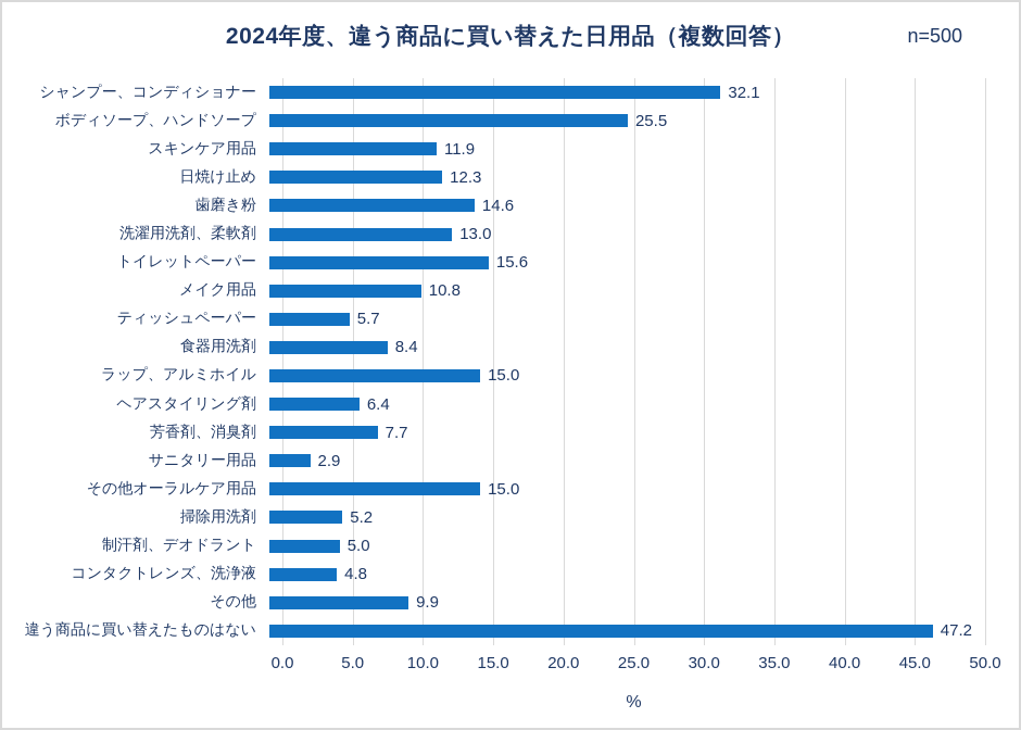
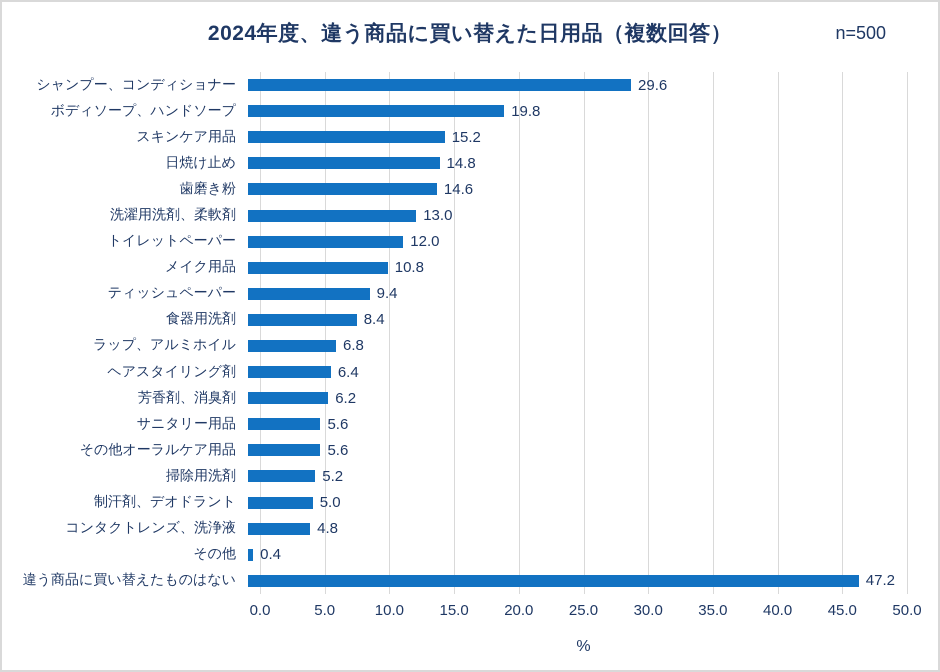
シャンプー、コンディショナー: 32.1 -> 29.6
ボディソープ、ハンドソープ: 25.5 -> 19.8
スキンケア用品: 11.9 -> 15.2
日焼け止め: 12.3 -> 14.8
トイレットペーパー: 15.6 -> 12.0
ティッシュペーパー: 5.7 -> 9.4
ラップ、アルミホイル: 15.0 -> 6.8
芳香剤、消臭剤: 7.7 -> 6.2
サニタリー用品: 2.9 -> 5.6
その他オーラルケア用品: 15.0 -> 5.6
その他: 9.9 -> 0.4
